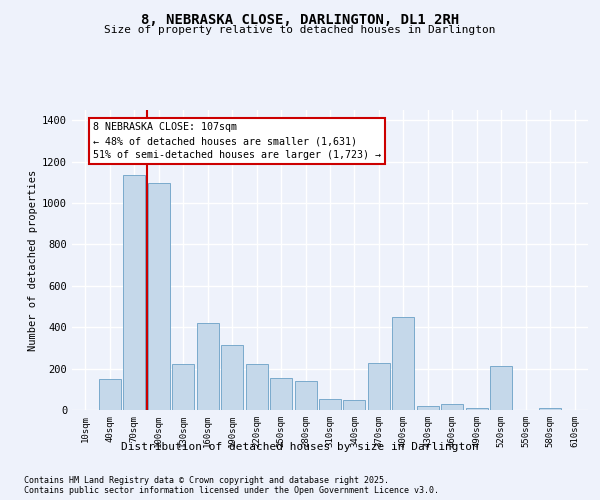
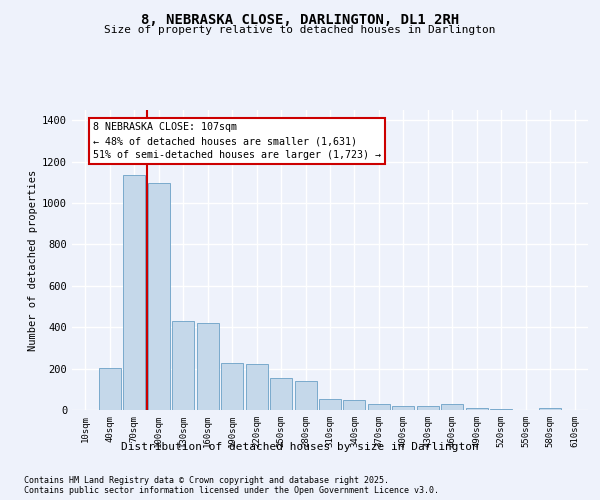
40sqm: 150 -> 205
130sqm: 220 -> 430
190sqm: 315 -> 228
370sqm: 225 -> 28
400sqm: 450 -> 20
520sqm: 215 -> 6
